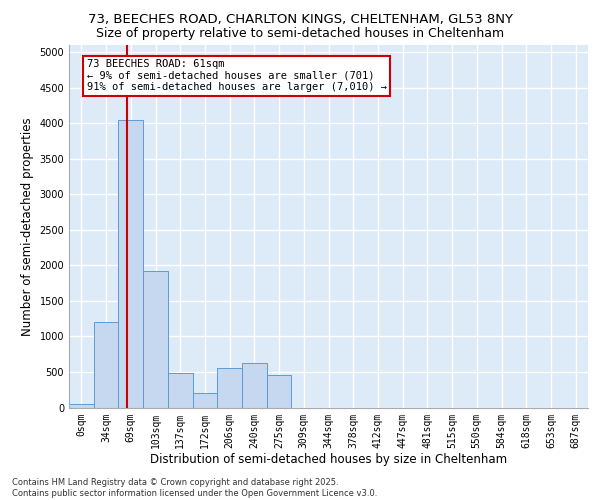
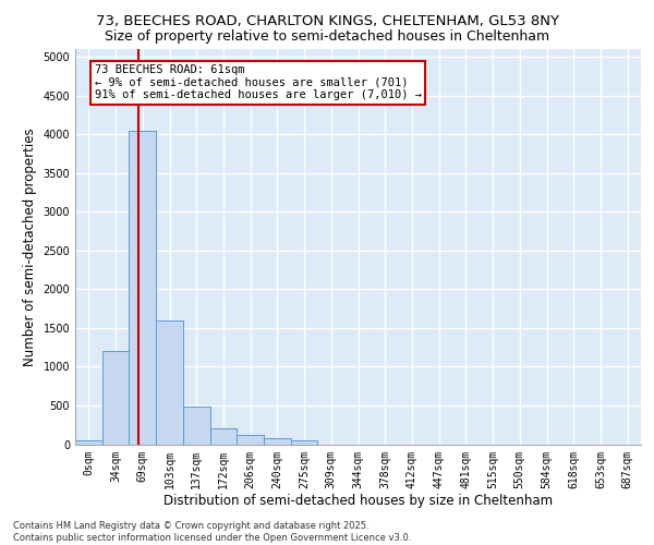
103sqm: 1920 -> 1600
206sqm: 560 -> 120
240sqm: 620 -> 80
275sqm: 460 -> 50
